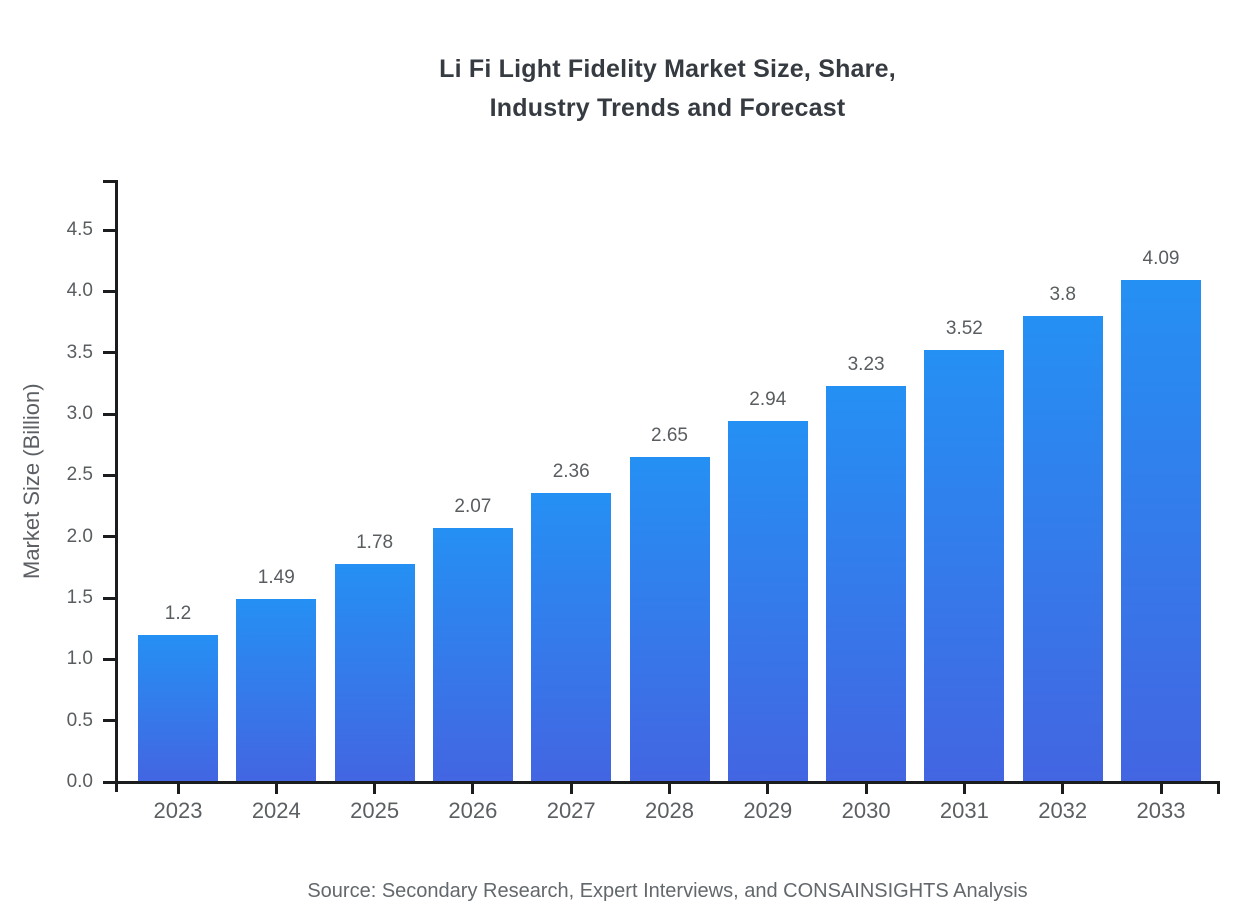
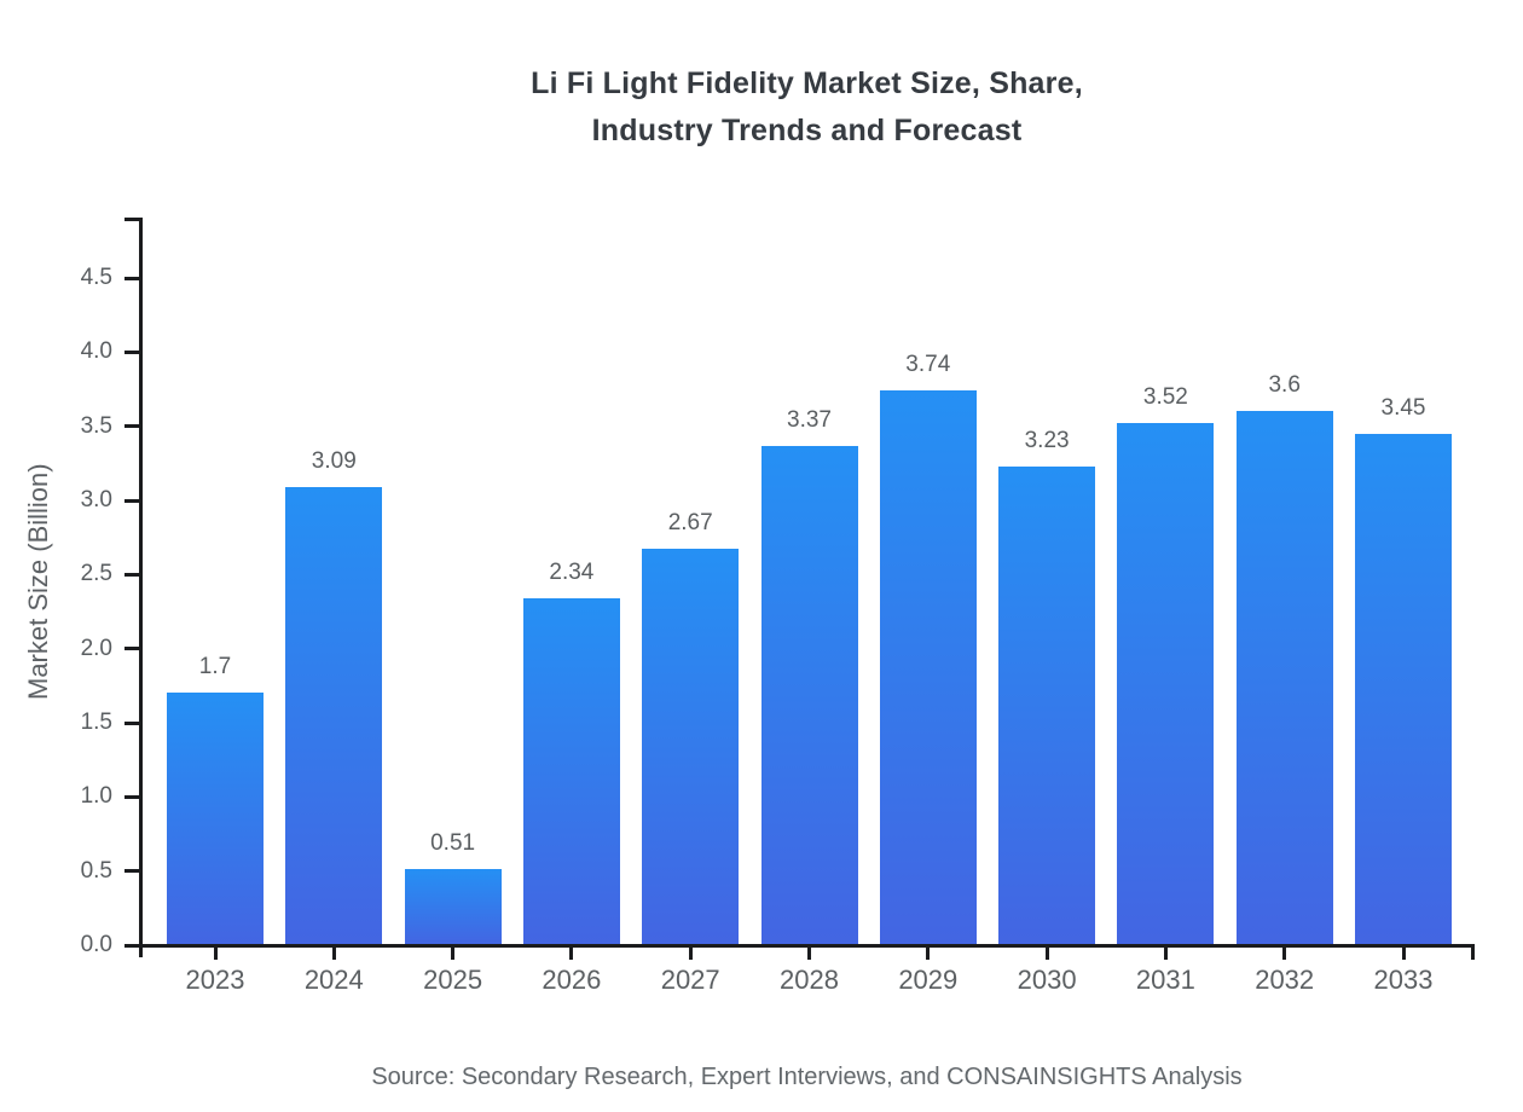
2023: 1.2 -> 1.7
2024: 1.49 -> 3.09
2025: 1.78 -> 0.51
2026: 2.07 -> 2.34
2027: 2.36 -> 2.67
2028: 2.65 -> 3.37
2029: 2.94 -> 3.74
2032: 3.8 -> 3.6
2033: 4.09 -> 3.45
